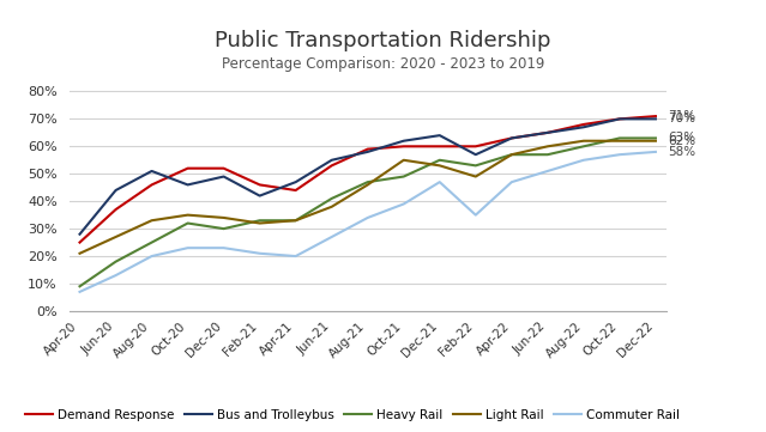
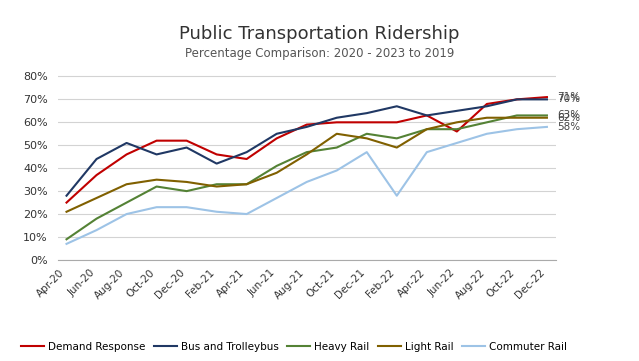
Bus and Trolleybus/Feb-22: 57% -> 67%
Commuter Rail/Feb-22: 35% -> 28%
Demand Response/Jun-22: 65% -> 56%
